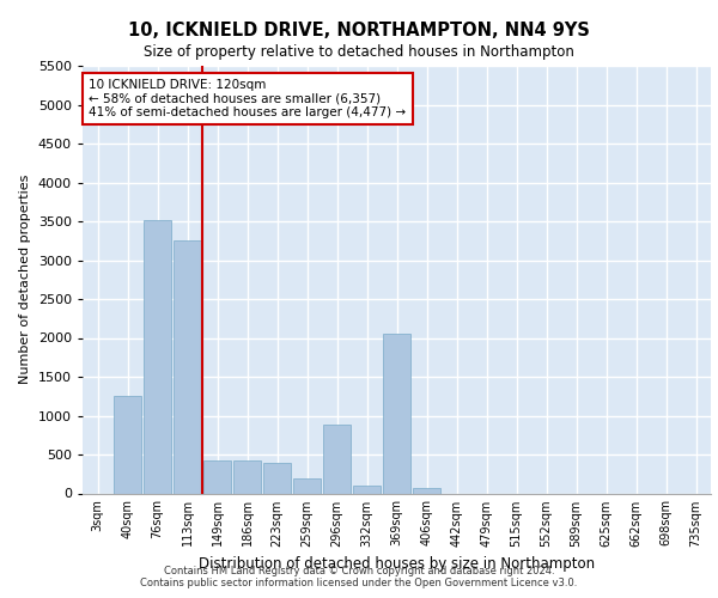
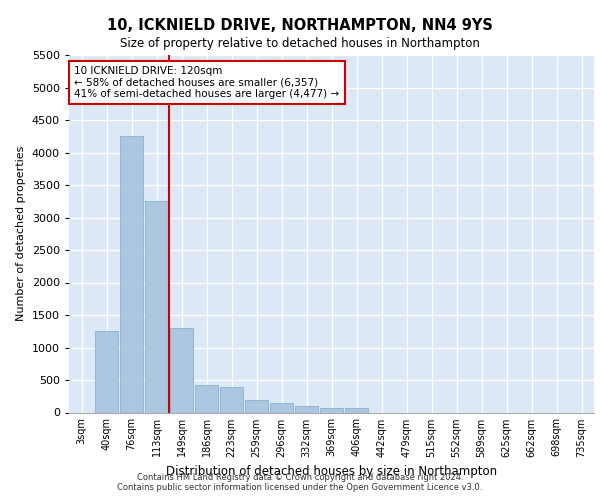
76sqm: 3520 -> 4250
149sqm: 420 -> 1300
296sqm: 880 -> 150
369sqm: 2060 -> 80
